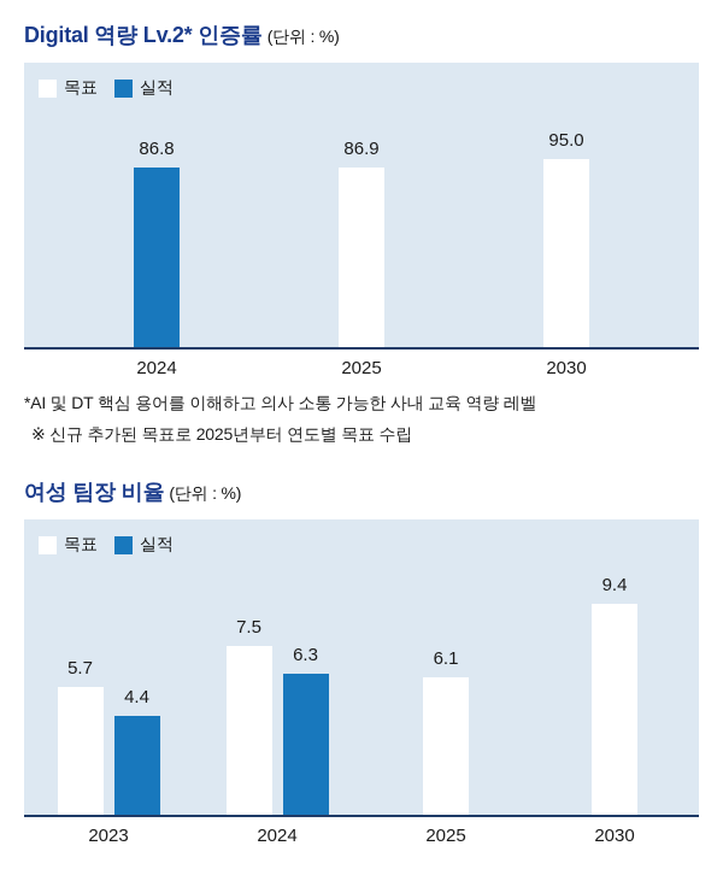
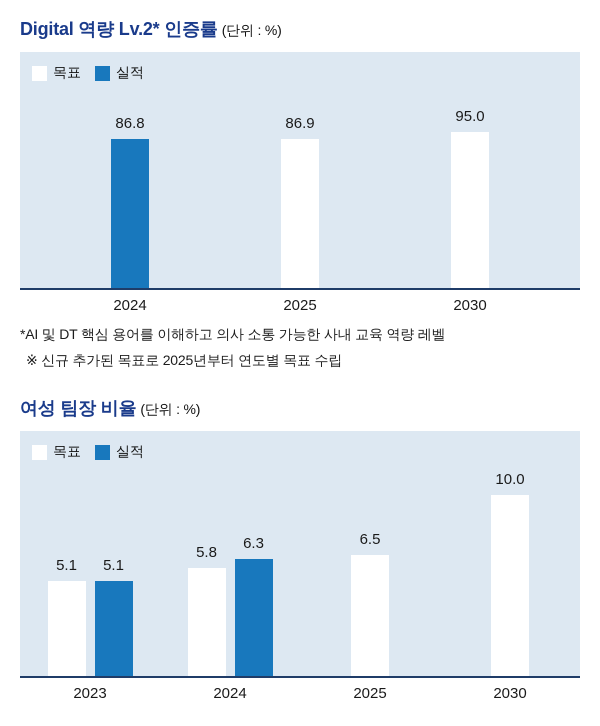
여성 팀장 비율/목표/2023: 5.7 -> 5.1
여성 팀장 비율/실적/2023: 4.4 -> 5.1
여성 팀장 비율/목표/2024: 7.5 -> 5.8
여성 팀장 비율/목표/2025: 6.1 -> 6.5
여성 팀장 비율/목표/2030: 9.4 -> 10.0
